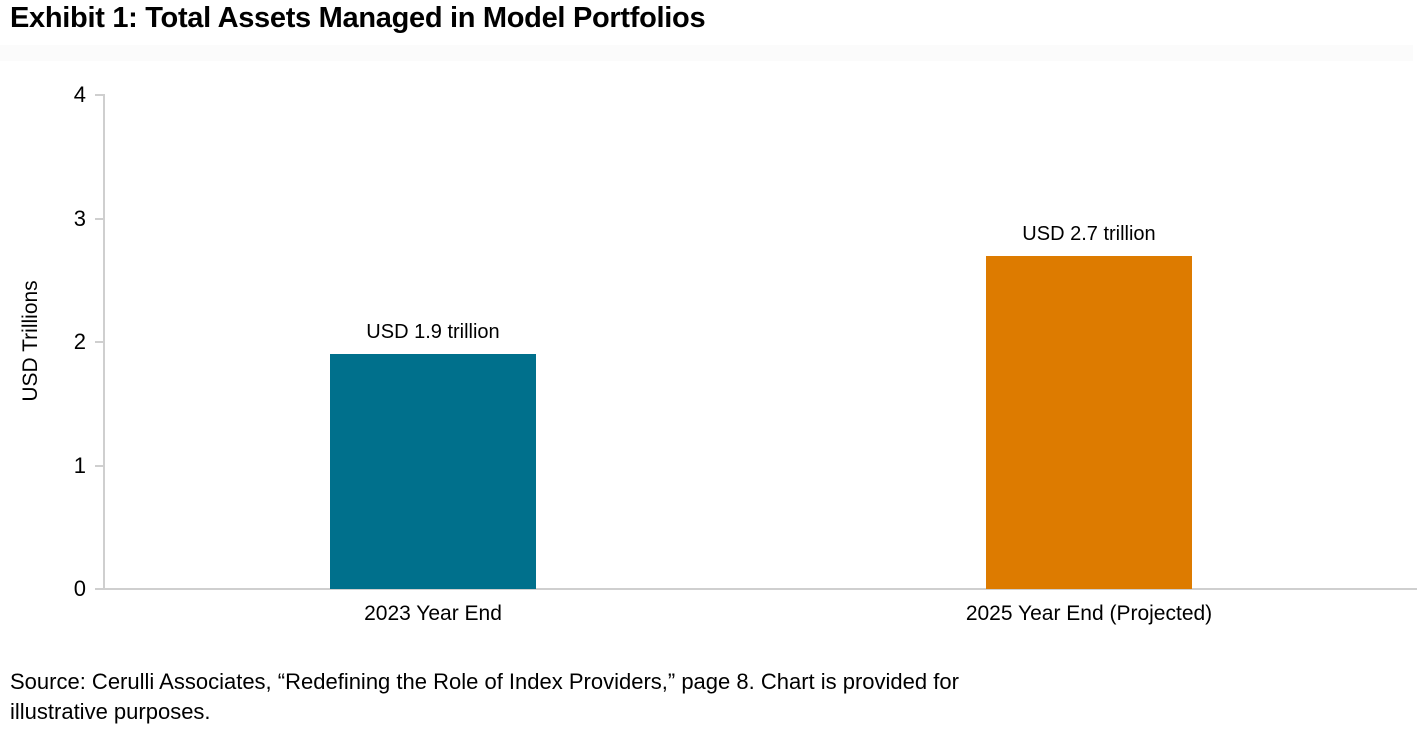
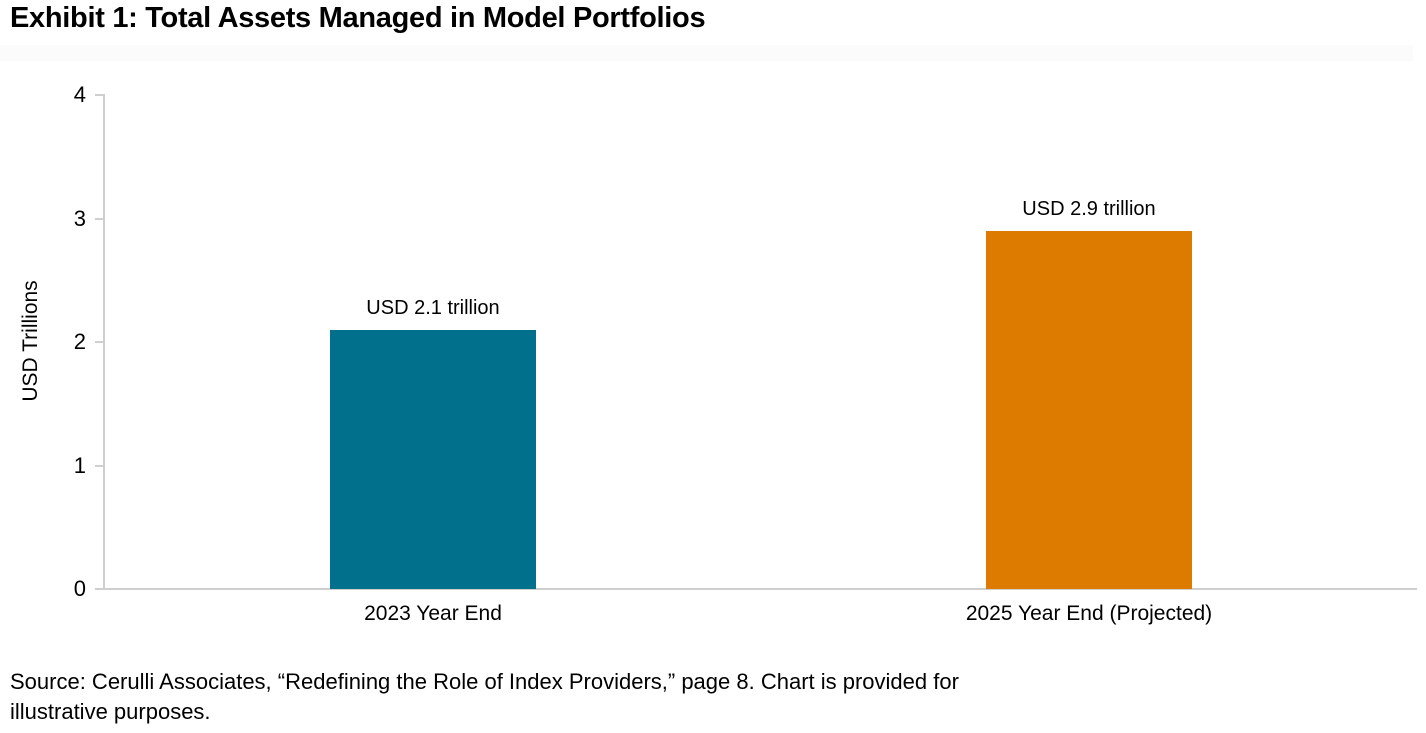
2023 Year End: 1.9 -> 2.1
2025 Year End (Projected): 2.7 -> 2.9
